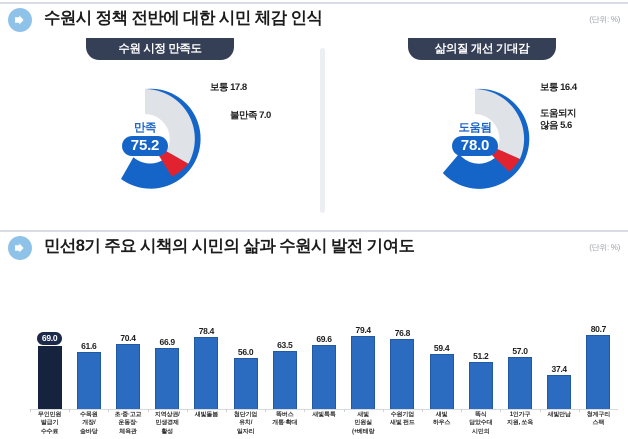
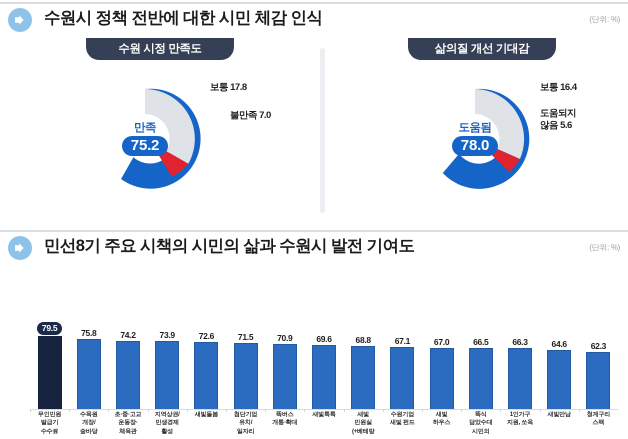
무인민원 발급기 수수료: 69.0 -> 79.5
수목원 개장/ 숲바당: 61.6 -> 75.8
초·중·고교 운동장· 체육관: 70.4 -> 74.2
지역상권/ 민생경제 활성: 66.9 -> 73.9
새빛돌봄: 78.4 -> 72.6
첨단기업 유치/ 일자리: 56.0 -> 71.5
똑버스 개통·확대: 63.5 -> 70.9
새빛 민원실 (+베테랑: 79.4 -> 68.8
수원기업 새빛 펀드: 76.8 -> 67.1
새빛 하우스: 59.4 -> 67.0
똑식 담았수대 시민의: 51.2 -> 66.5
1인가구 지원, 쏘옥: 57.0 -> 66.3
새빛만남: 37.4 -> 64.6
청계구리 스팩: 80.7 -> 62.3
